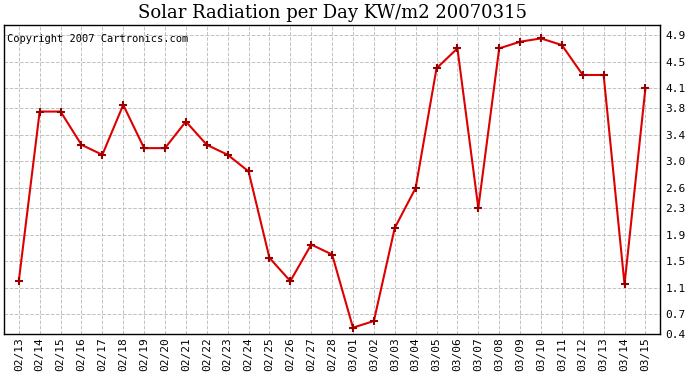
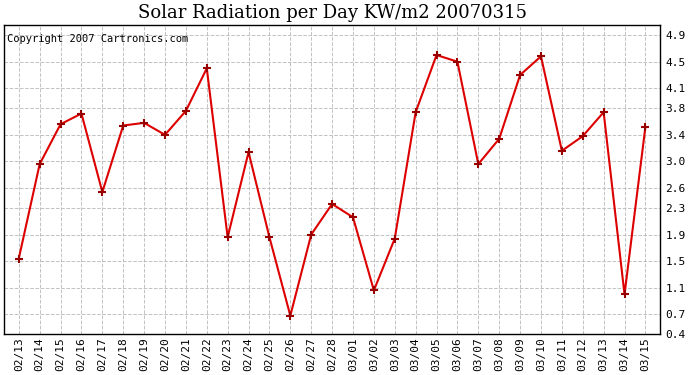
02/13: 1.20 -> 1.54
02/14: 3.75 -> 2.96
02/15: 3.75 -> 3.56
02/16: 3.25 -> 3.72
02/17: 3.10 -> 2.54
02/18: 3.85 -> 3.54
02/19: 3.20 -> 3.58
02/20: 3.20 -> 3.40
02/21: 3.60 -> 3.76
02/22: 3.25 -> 4.40
02/23: 3.10 -> 1.86
02/24: 2.85 -> 3.14
02/25: 1.55 -> 1.86
02/26: 1.20 -> 0.68
02/27: 1.75 -> 1.90
02/28: 1.60 -> 2.36
03/01: 0.50 -> 2.16
03/02: 0.60 -> 1.06
03/03: 2.00 -> 1.84
03/04: 2.60 -> 3.74
03/05: 4.40 -> 4.60
03/06: 4.70 -> 4.50
03/07: 2.30 -> 2.96
03/08: 4.70 -> 3.34
03/09: 4.80 -> 4.30
03/10: 4.85 -> 4.58
03/11: 4.75 -> 3.16
03/12: 4.30 -> 3.38
03/13: 4.30 -> 3.74
03/14: 1.15 -> 1.00
03/15: 4.10 -> 3.52
